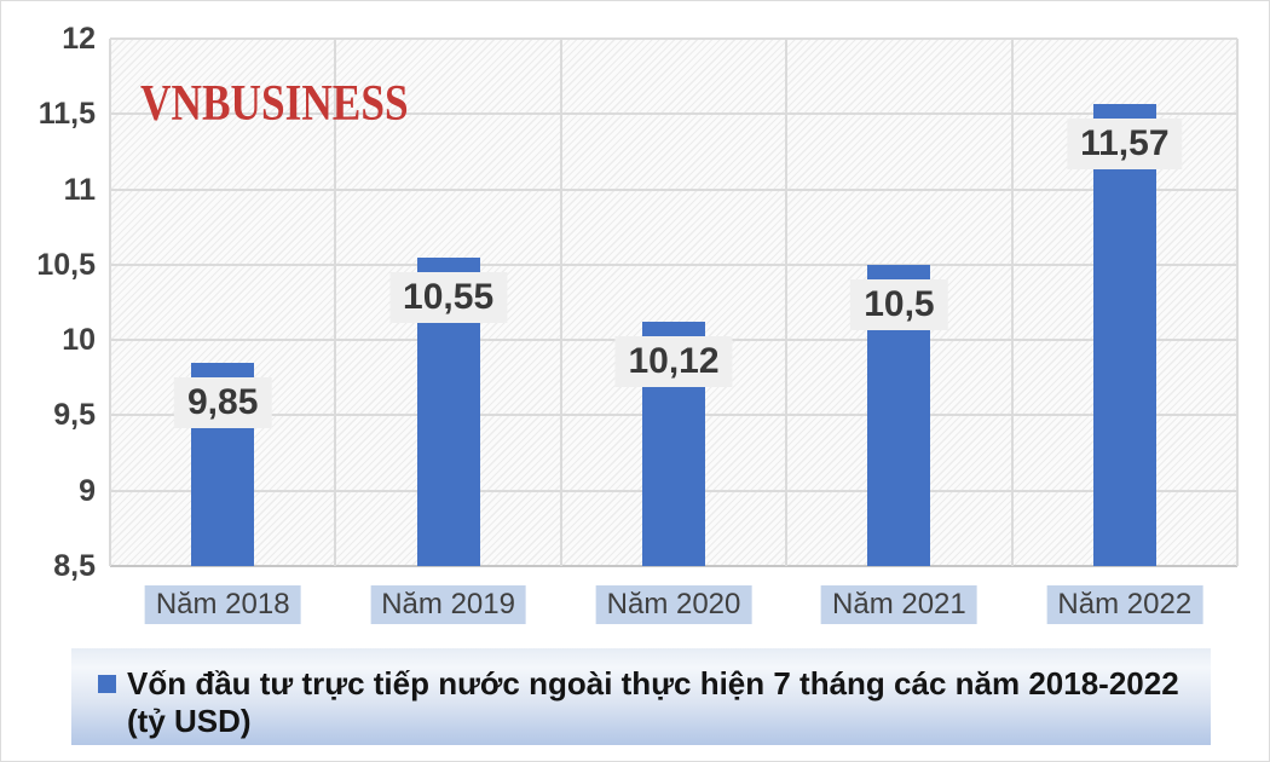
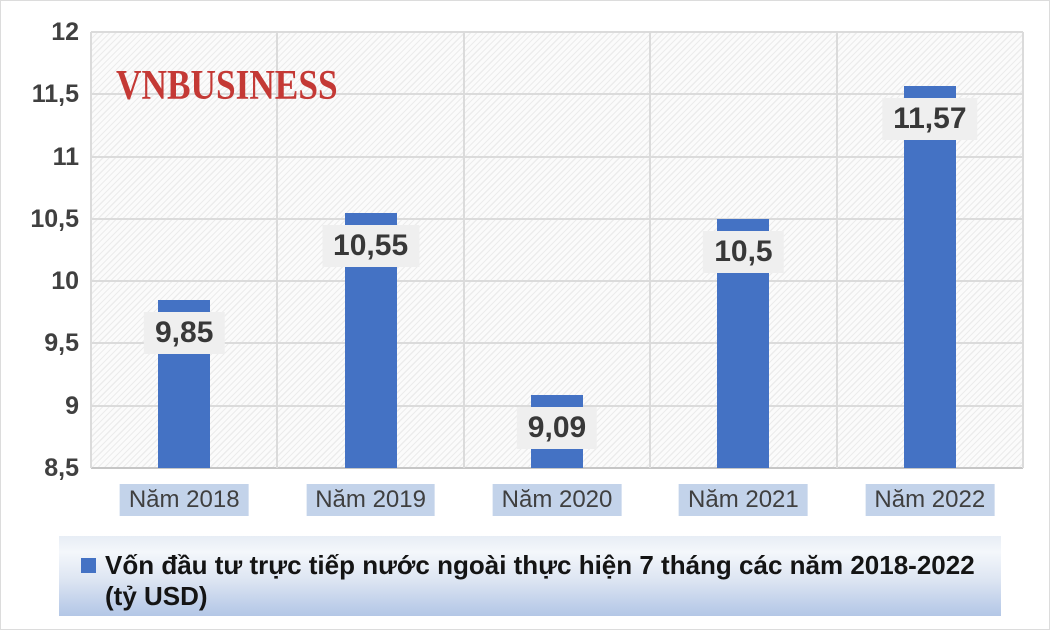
Năm 2020: 10,12 -> 9,09
